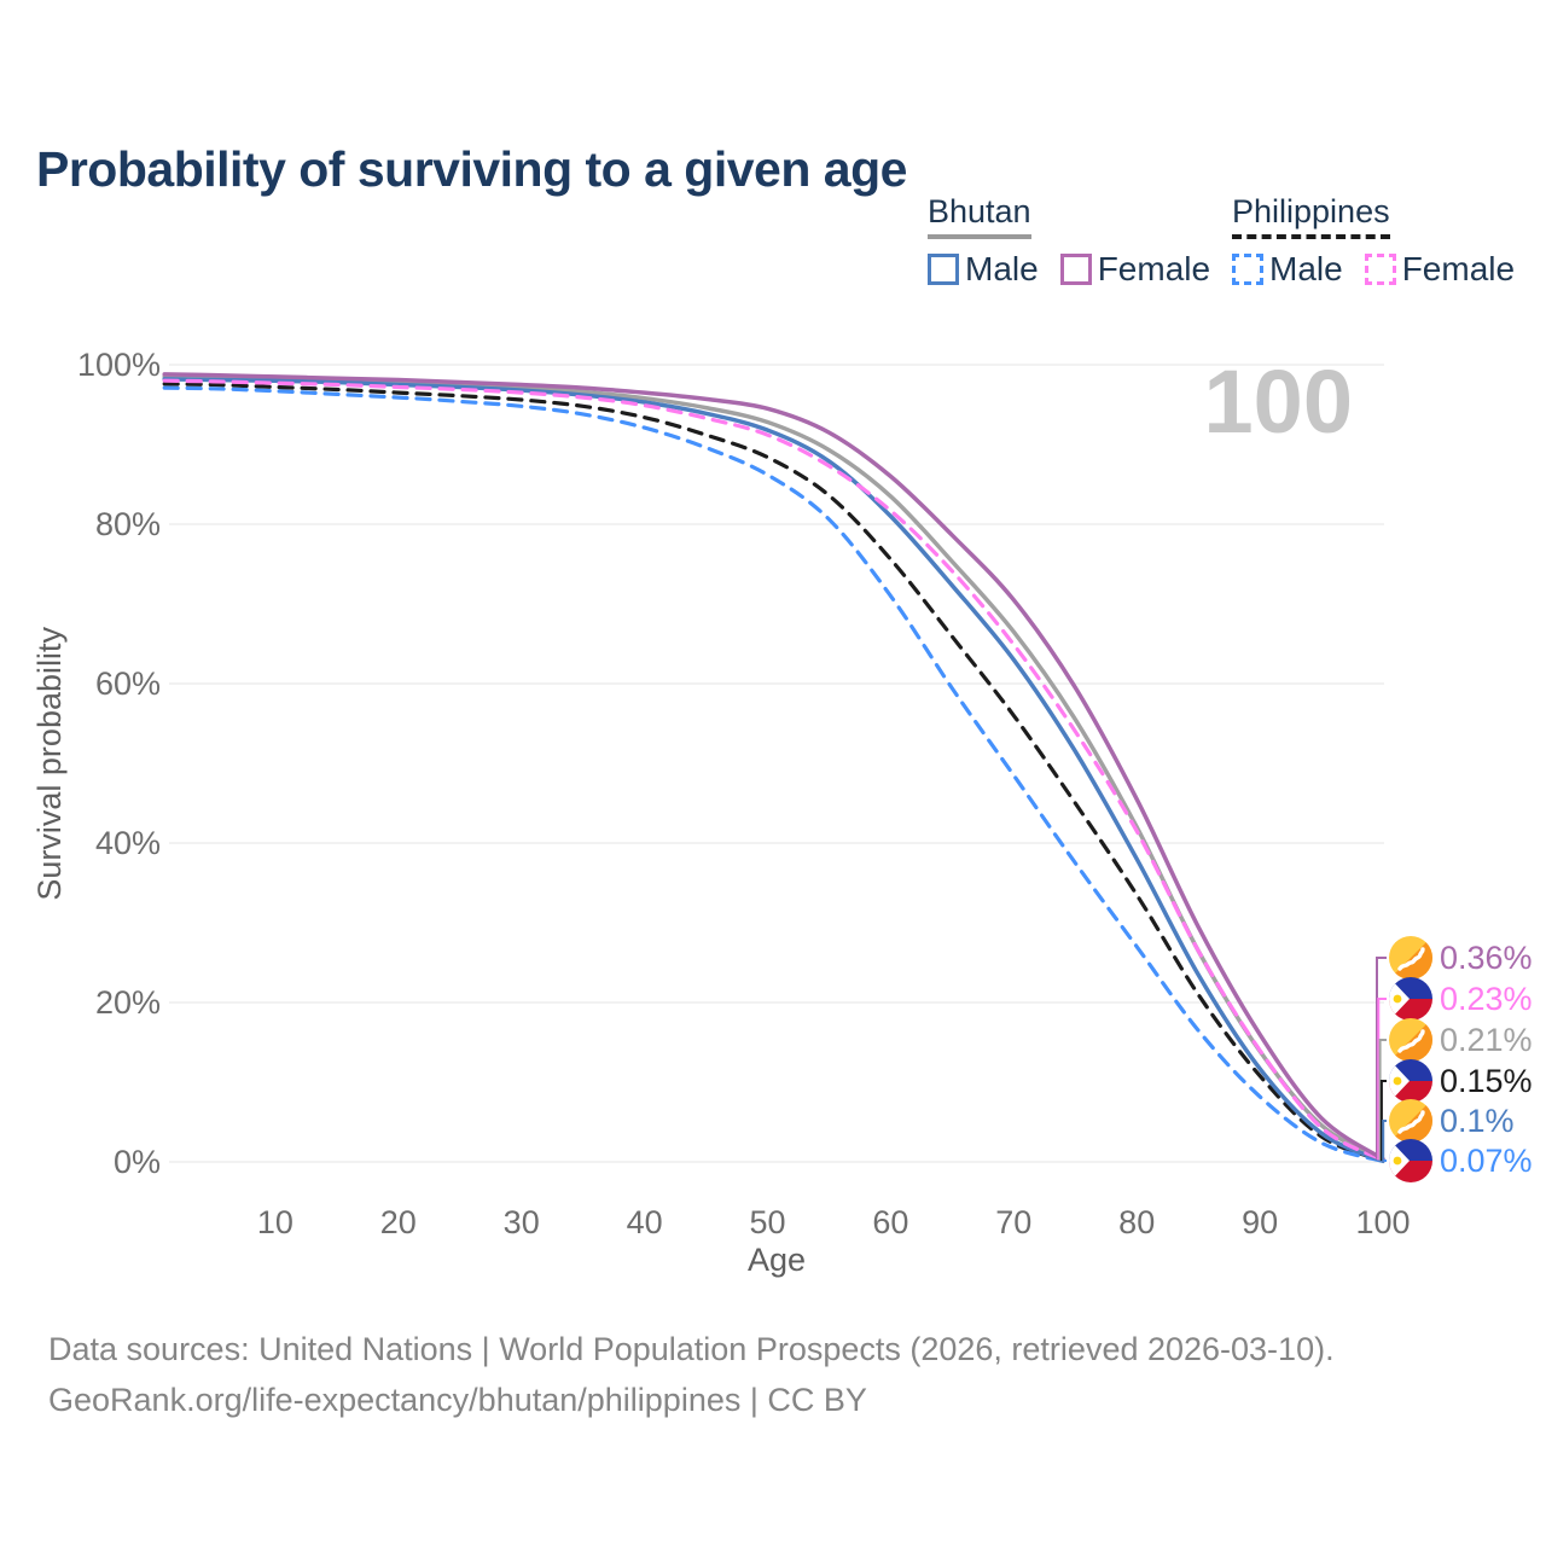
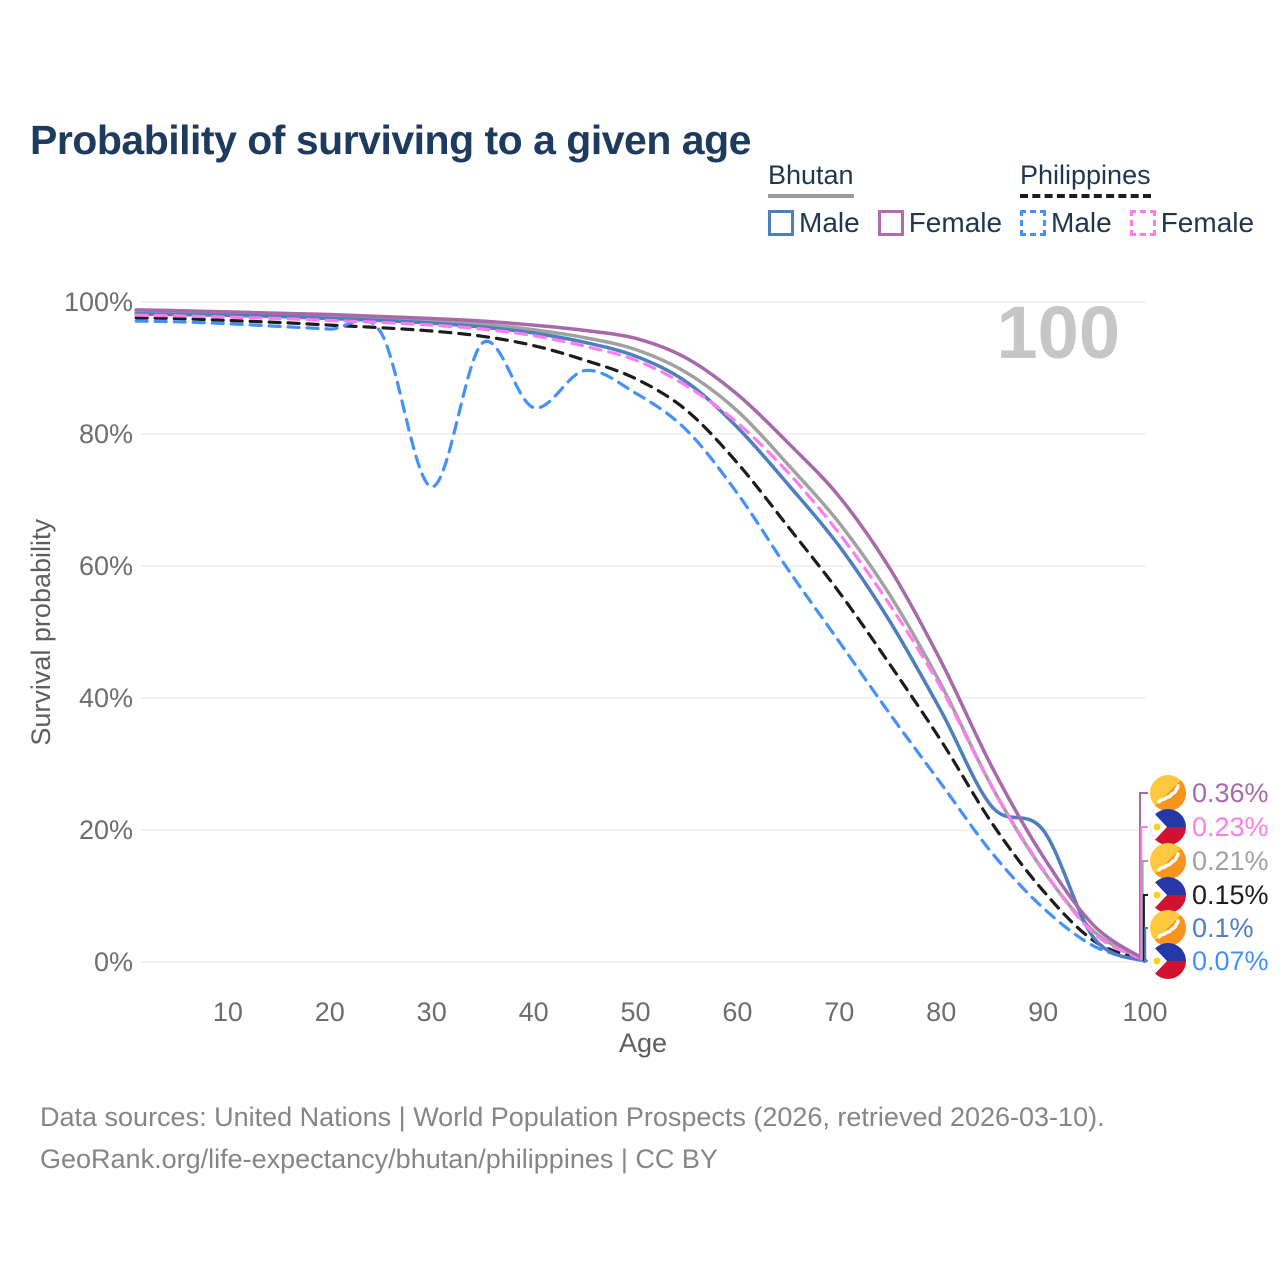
Philippines Male/30: 95% -> 72%
Philippines Male/40: 92% -> 84%
Bhutan Male/90: 12% -> 20%
